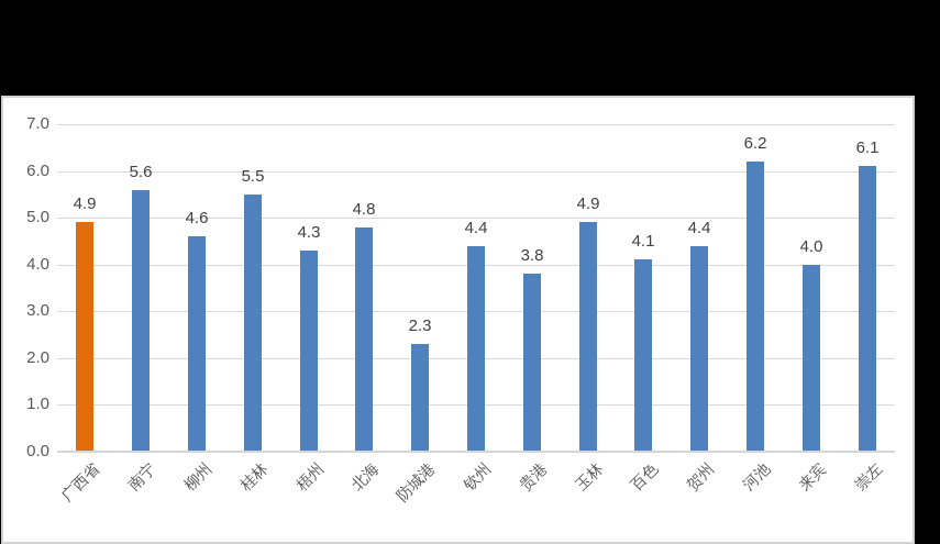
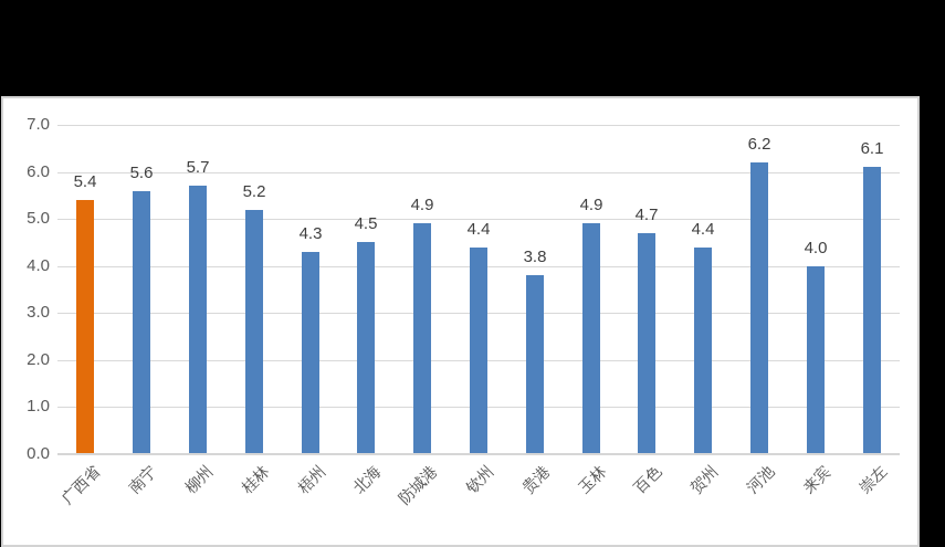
广西省: 4.9 -> 5.4
柳州: 4.6 -> 5.7
桂林: 5.5 -> 5.2
北海: 4.8 -> 4.5
防城港: 2.3 -> 4.9
百色: 4.1 -> 4.7
